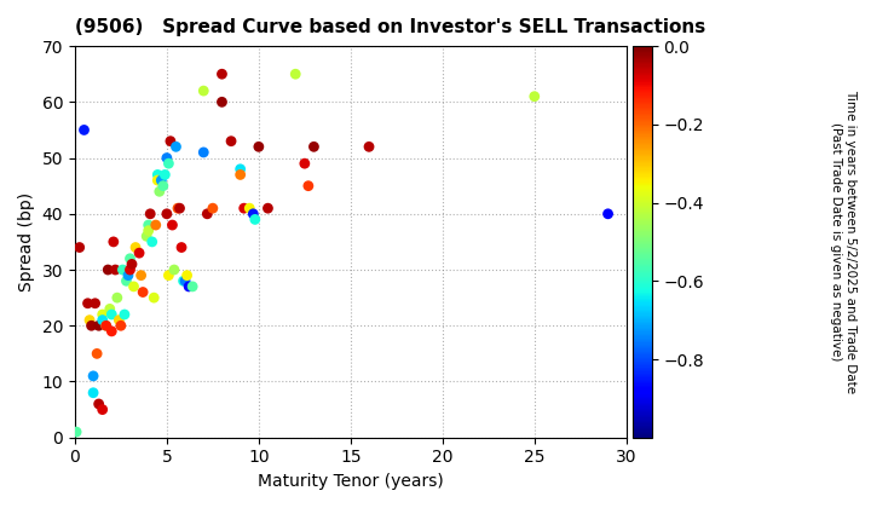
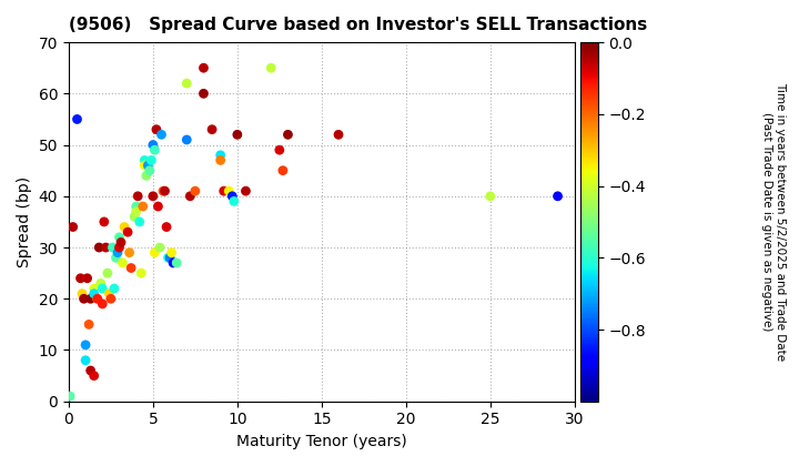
25: 61 -> 40
